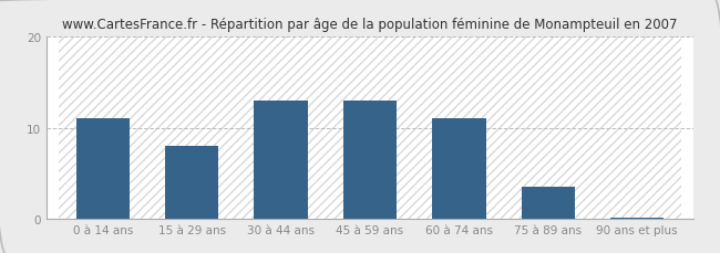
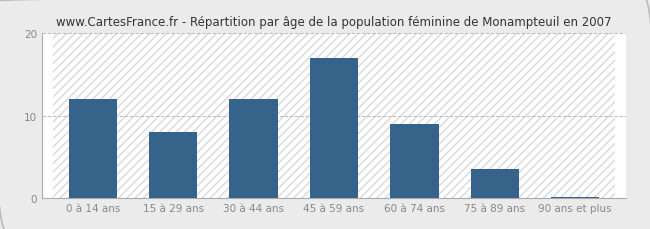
0 à 14 ans: 11.0 -> 12.0
30 à 44 ans: 13.0 -> 12.0
45 à 59 ans: 13.0 -> 17.0
60 à 74 ans: 11.0 -> 9.0
